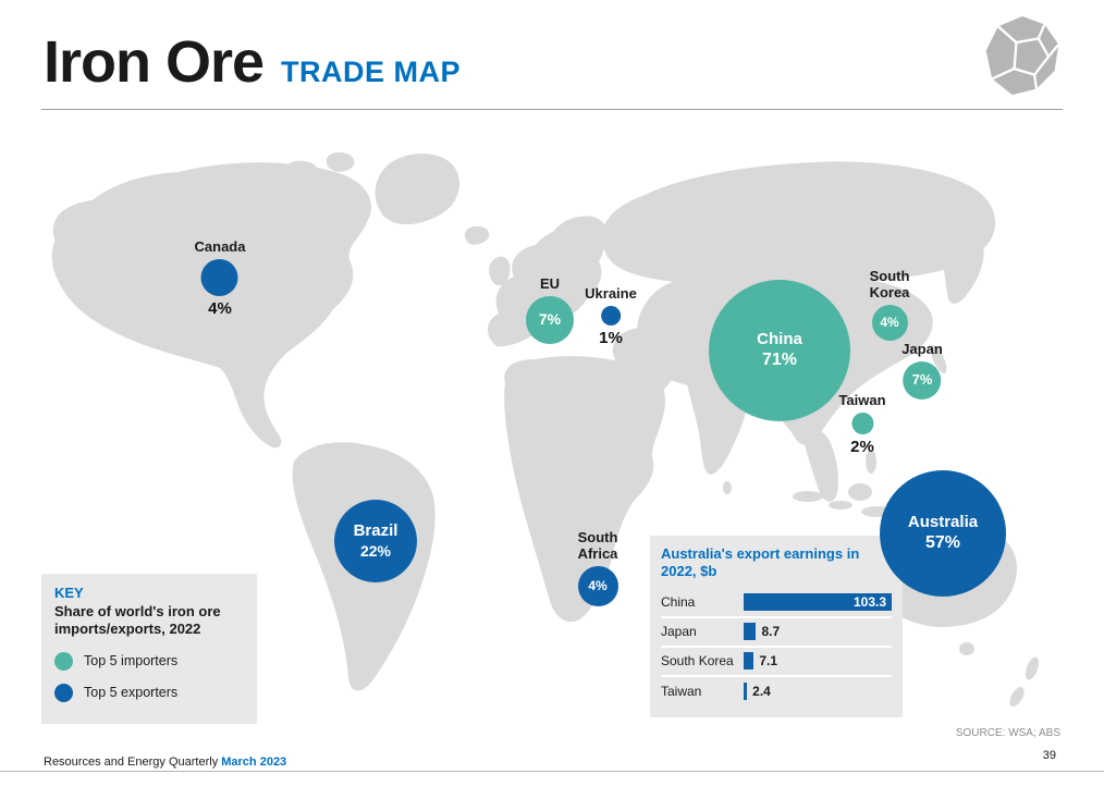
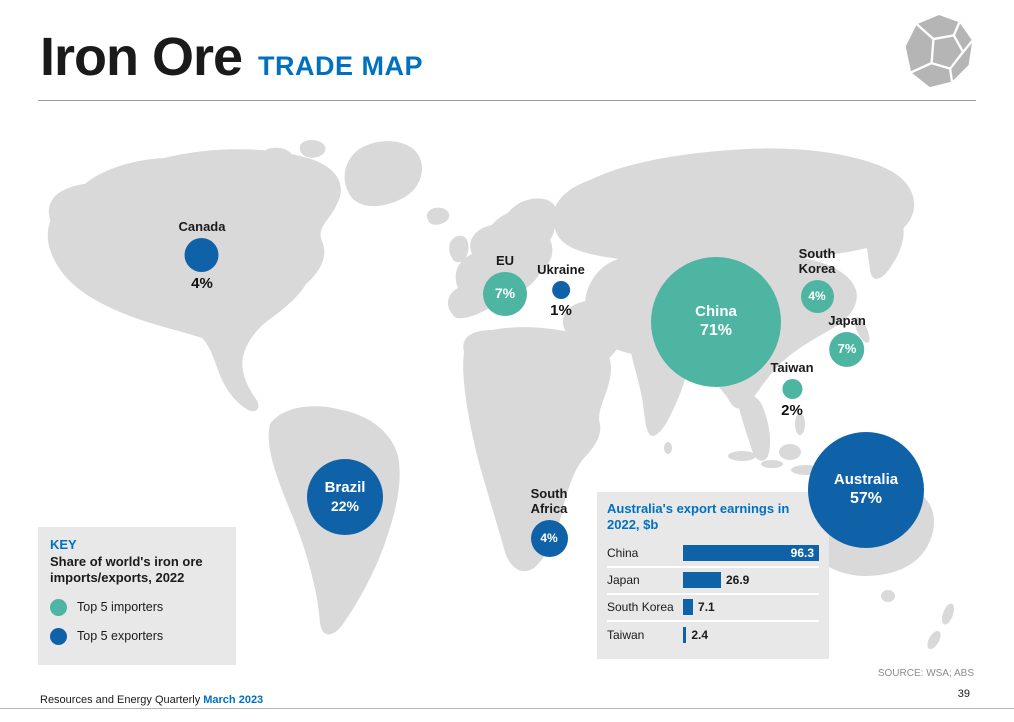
China: 103.3 -> 96.3
Japan: 8.7 -> 26.9
